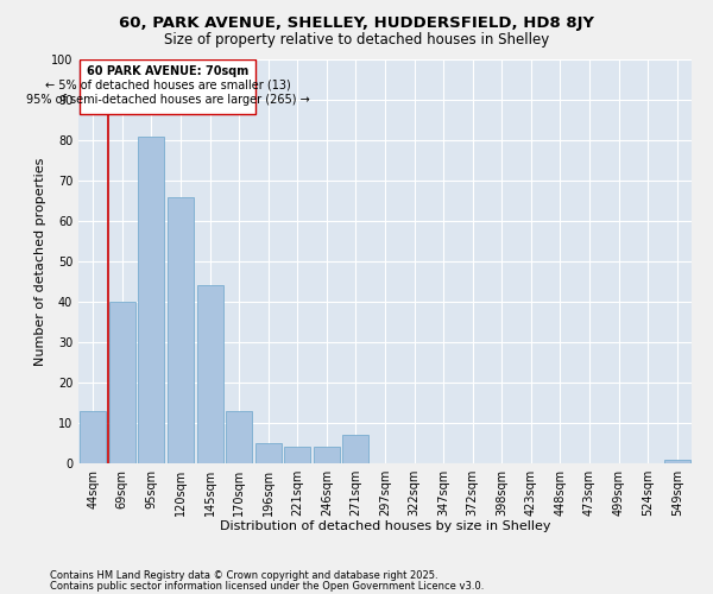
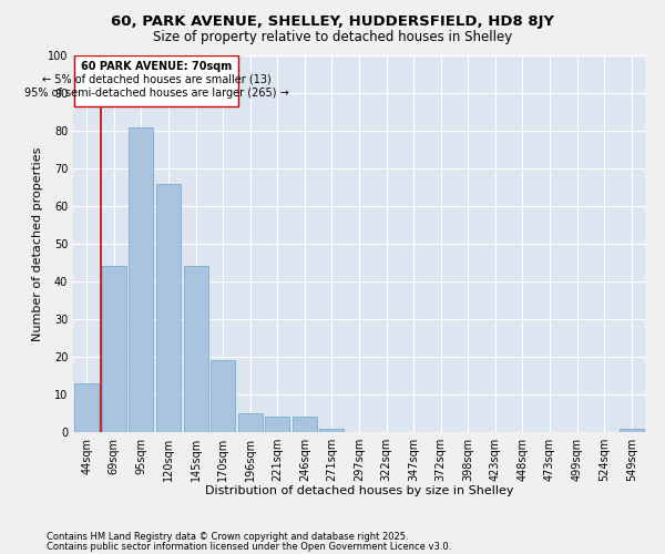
69sqm: 40 -> 44
170sqm: 13 -> 19
271sqm: 7 -> 1
